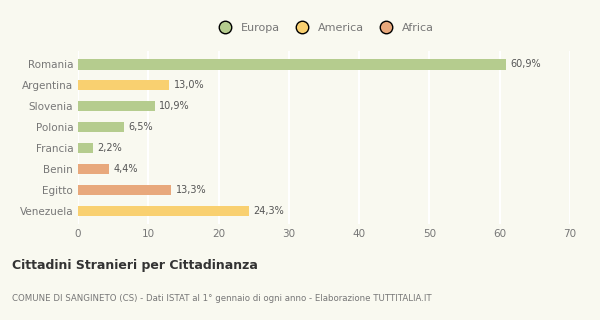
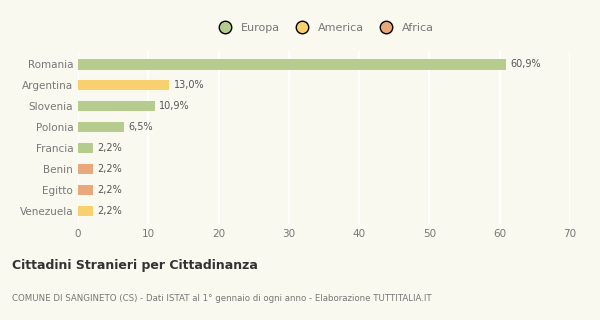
Benin: 4,4% -> 2,2%
Egitto: 13,3% -> 2,2%
Venezuela: 24,3% -> 2,2%
